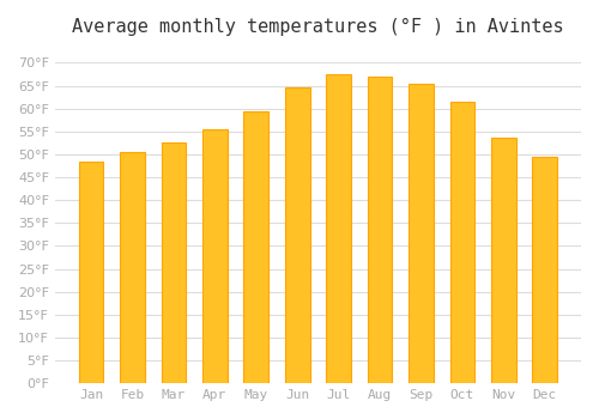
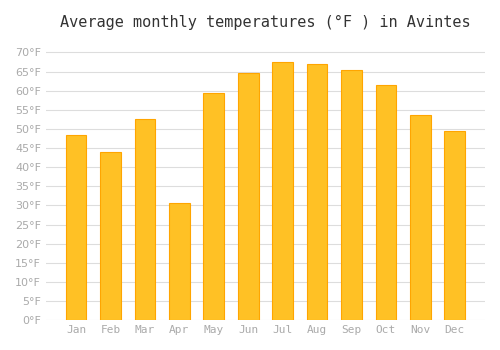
Feb: 50.5°F -> 44.0°F
Apr: 55.5°F -> 30.5°F
